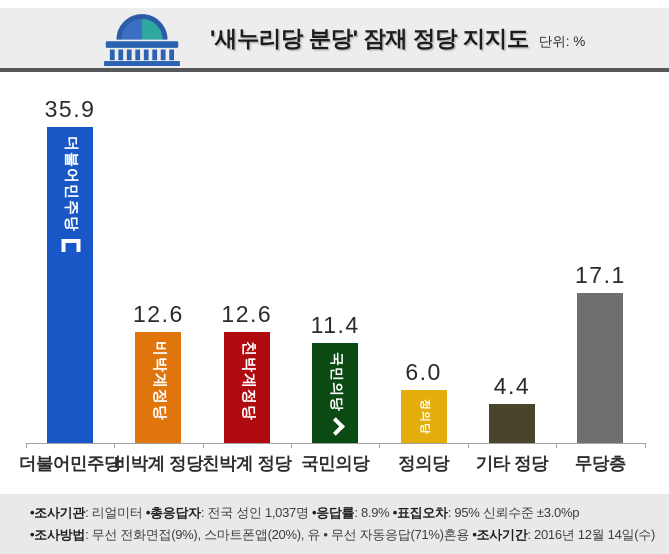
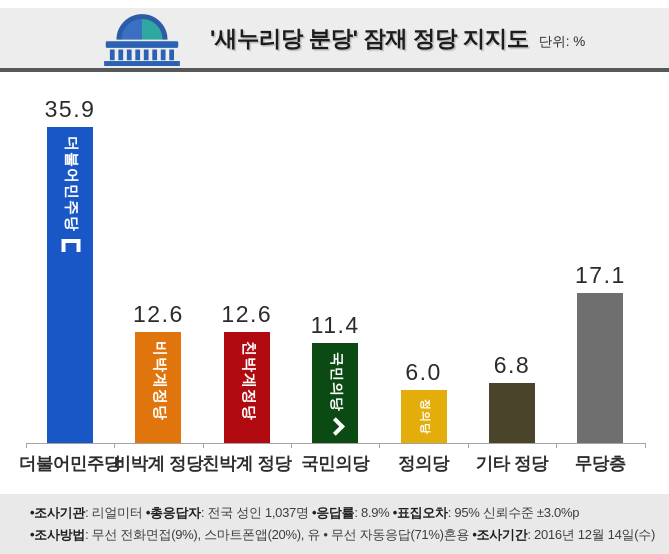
기타 정당: 4.4 -> 6.8
